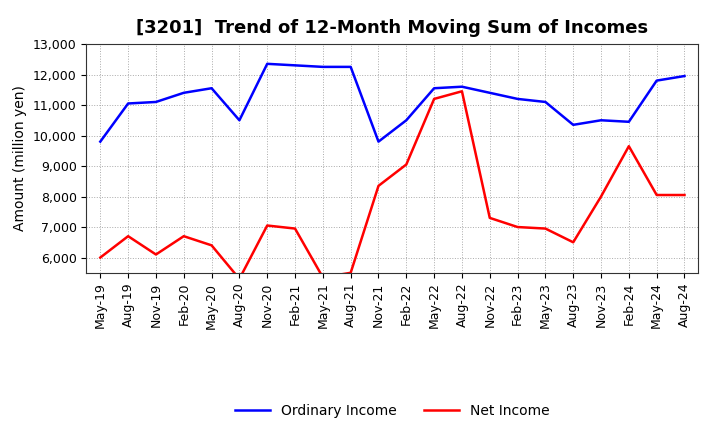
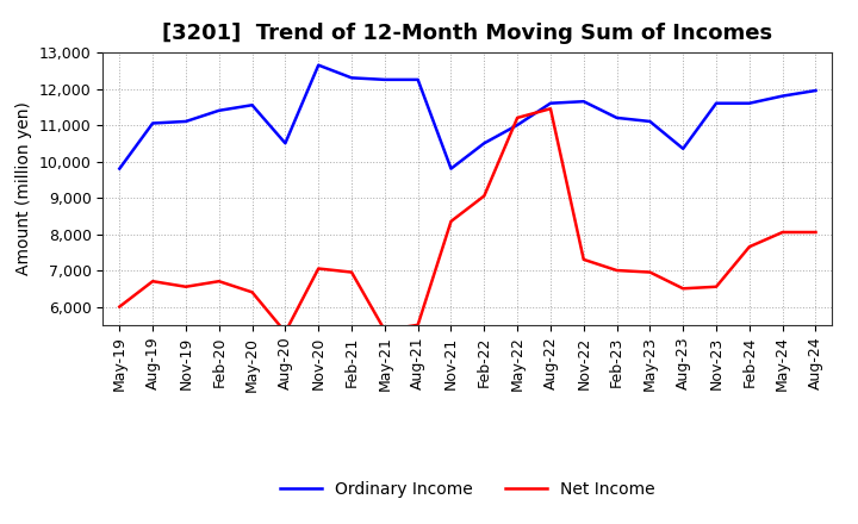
Net Income/Nov-19: 6,100 -> 6,550
Ordinary Income/Nov-20: 12,350 -> 12,650
Ordinary Income/May-22: 11,550 -> 11,000
Ordinary Income/Nov-22: 11,400 -> 11,650
Ordinary Income/Nov-23: 10,500 -> 11,600
Net Income/Nov-23: 8,000 -> 6,550
Ordinary Income/Feb-24: 10,450 -> 11,600
Net Income/Feb-24: 9,650 -> 7,650
